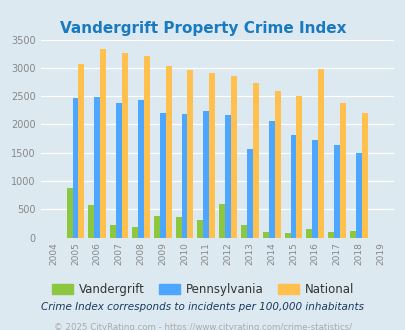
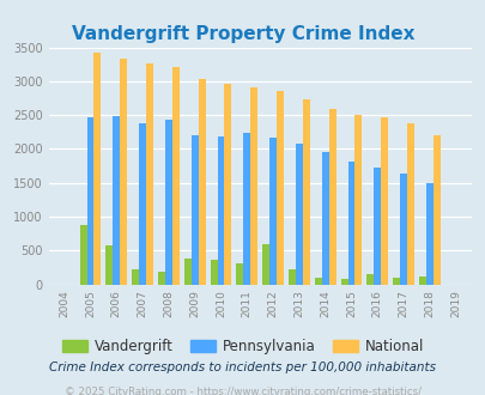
National/2005: 3060 -> 3430
Pennsylvania/2013: 1560 -> 2080
Pennsylvania/2014: 2060 -> 1950
National/2016: 2980 -> 2470
